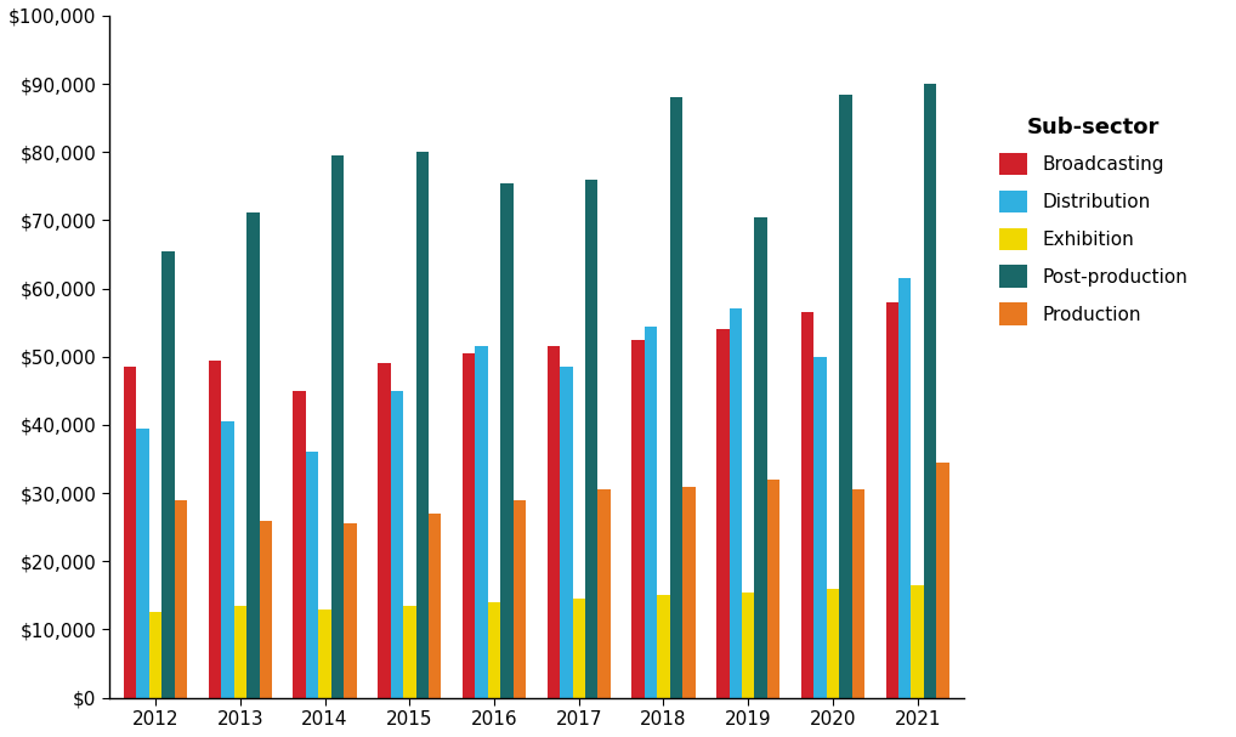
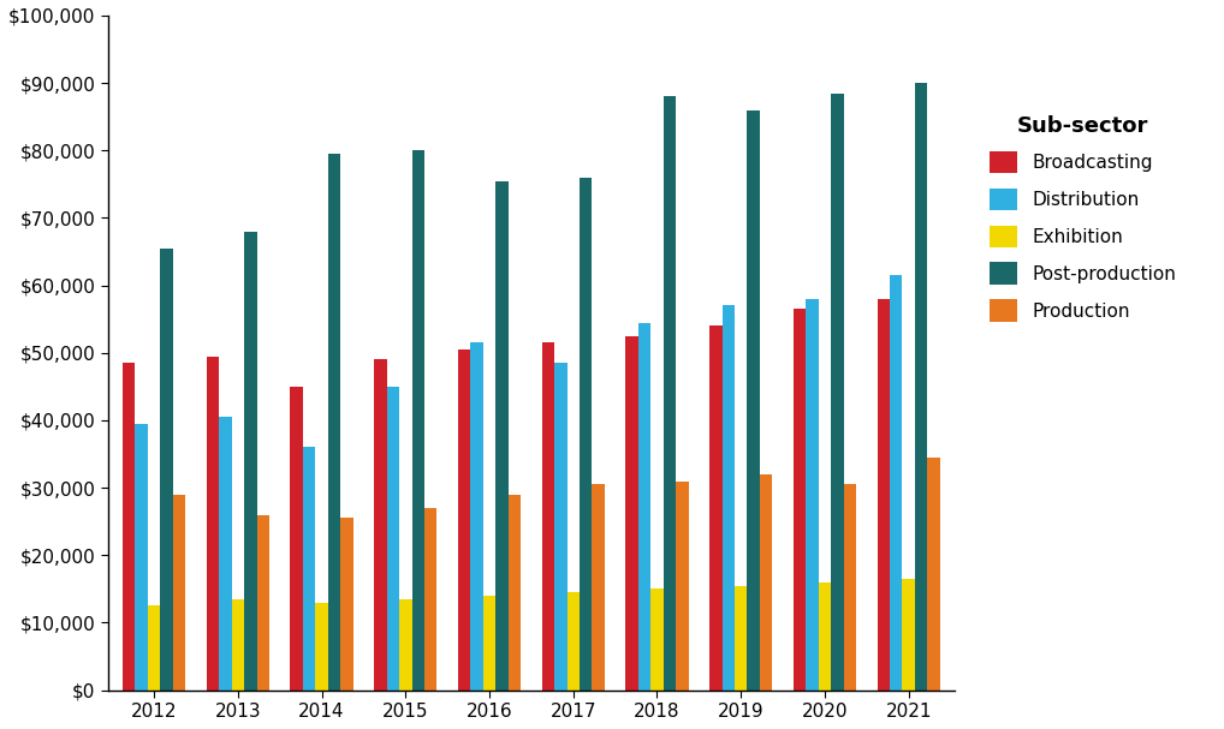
Post-production/2013: $71,200 -> $68,000
Post-production/2019: $70,400 -> $86,000
Distribution/2020: $50,000 -> $58,000
